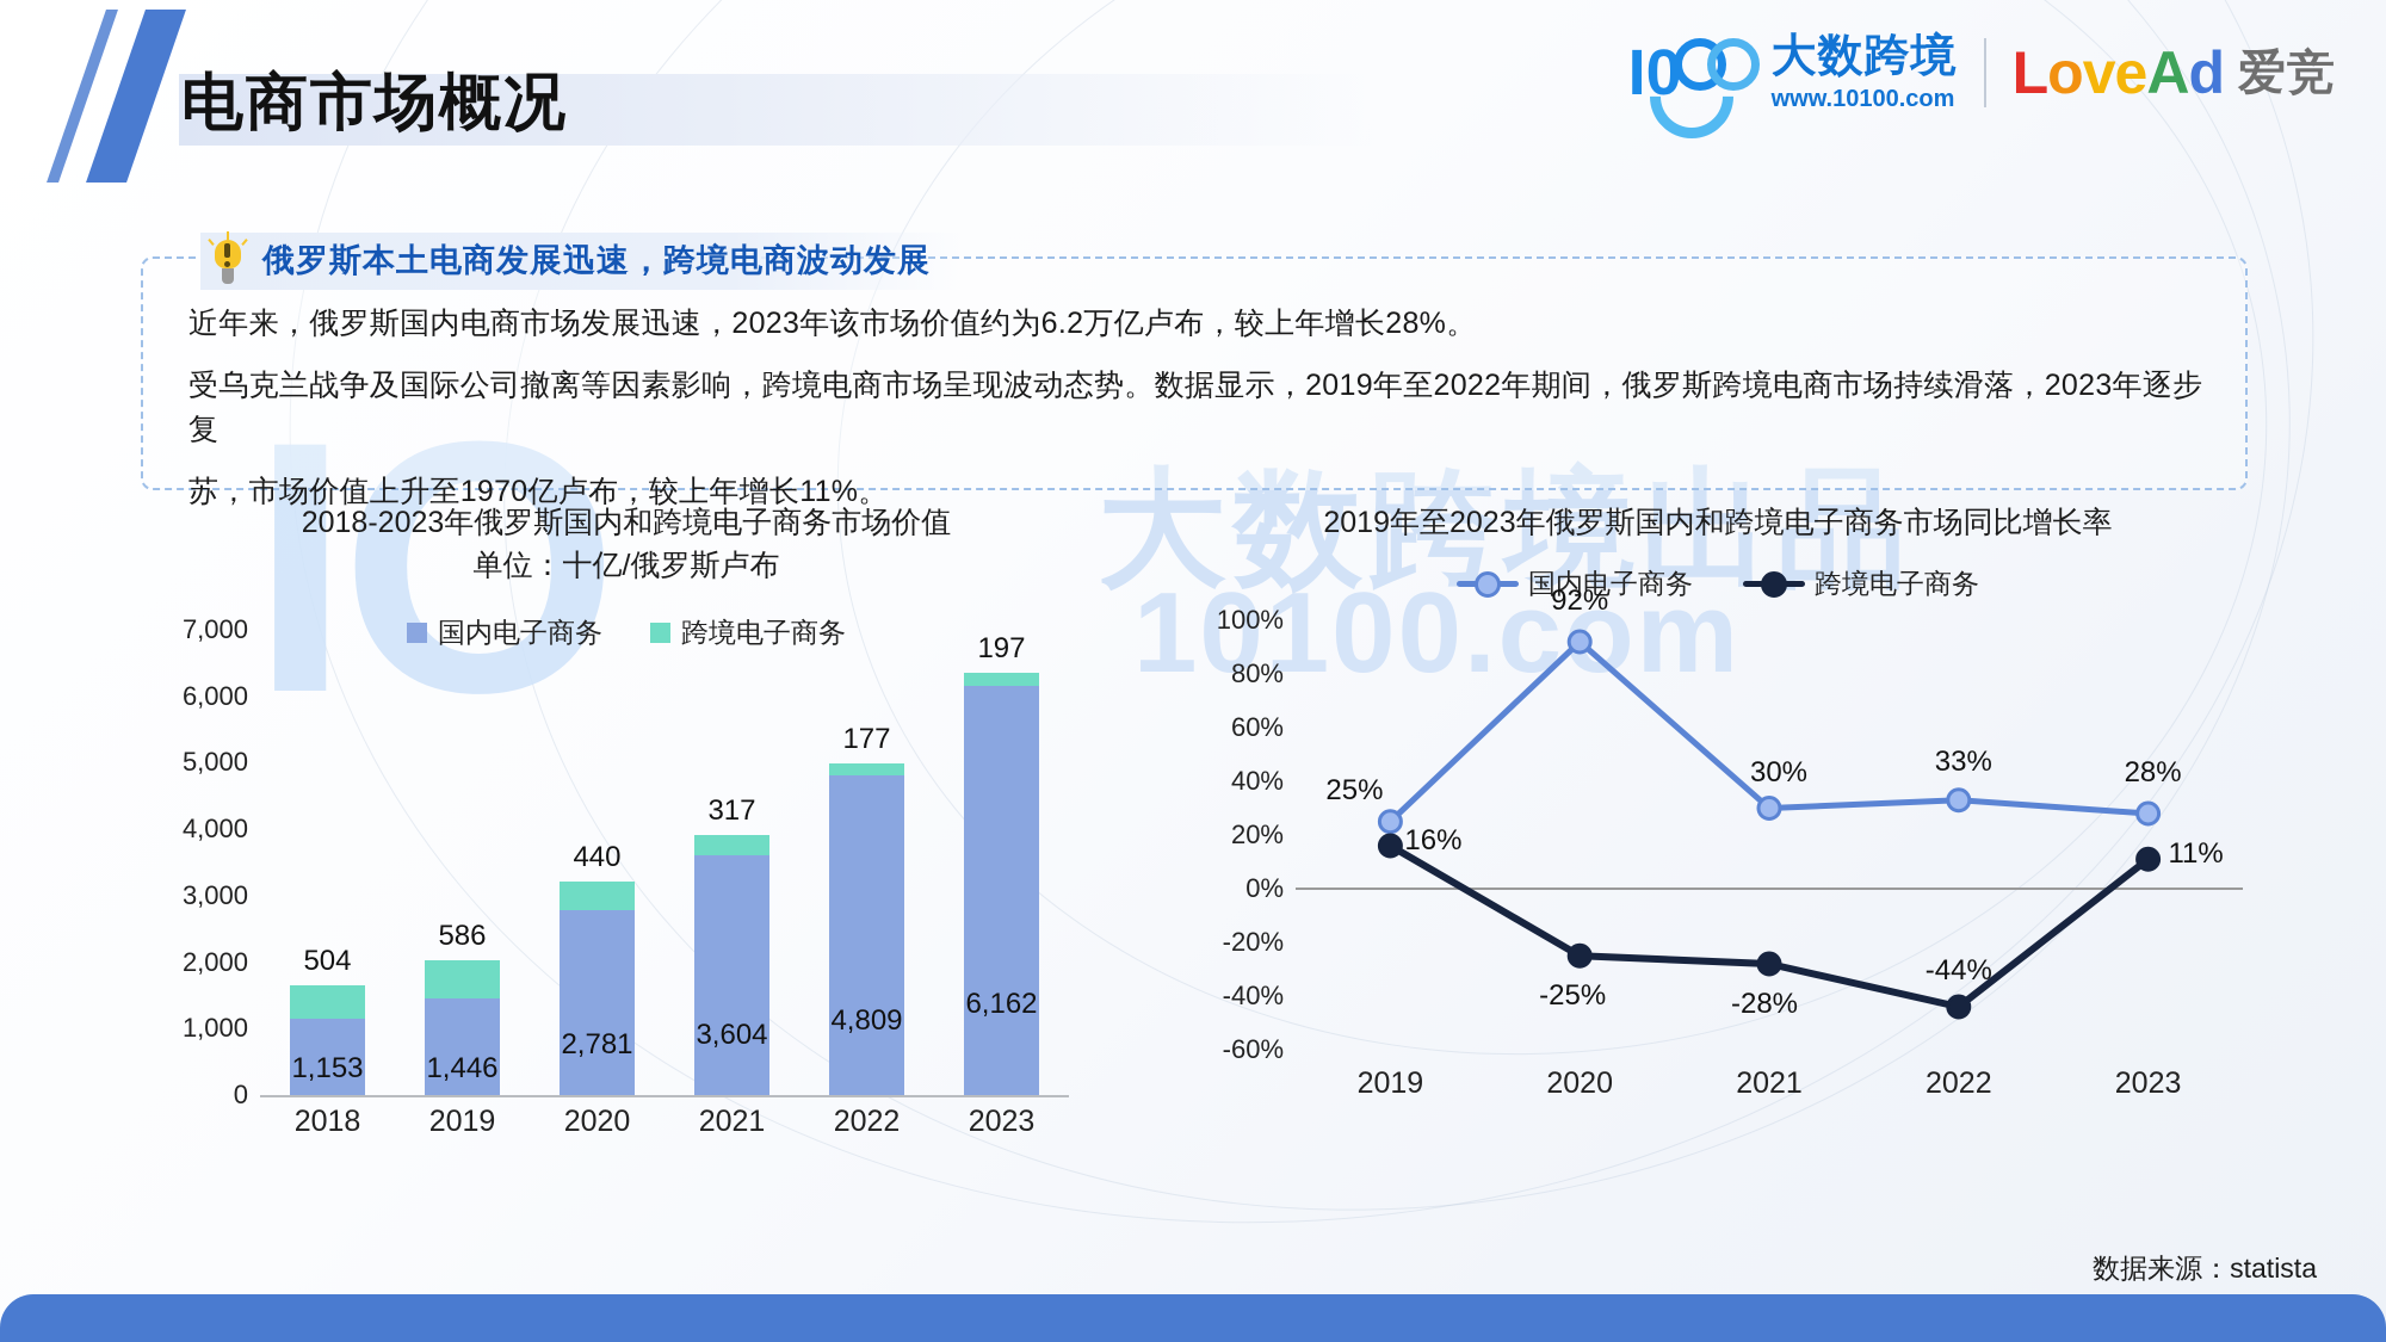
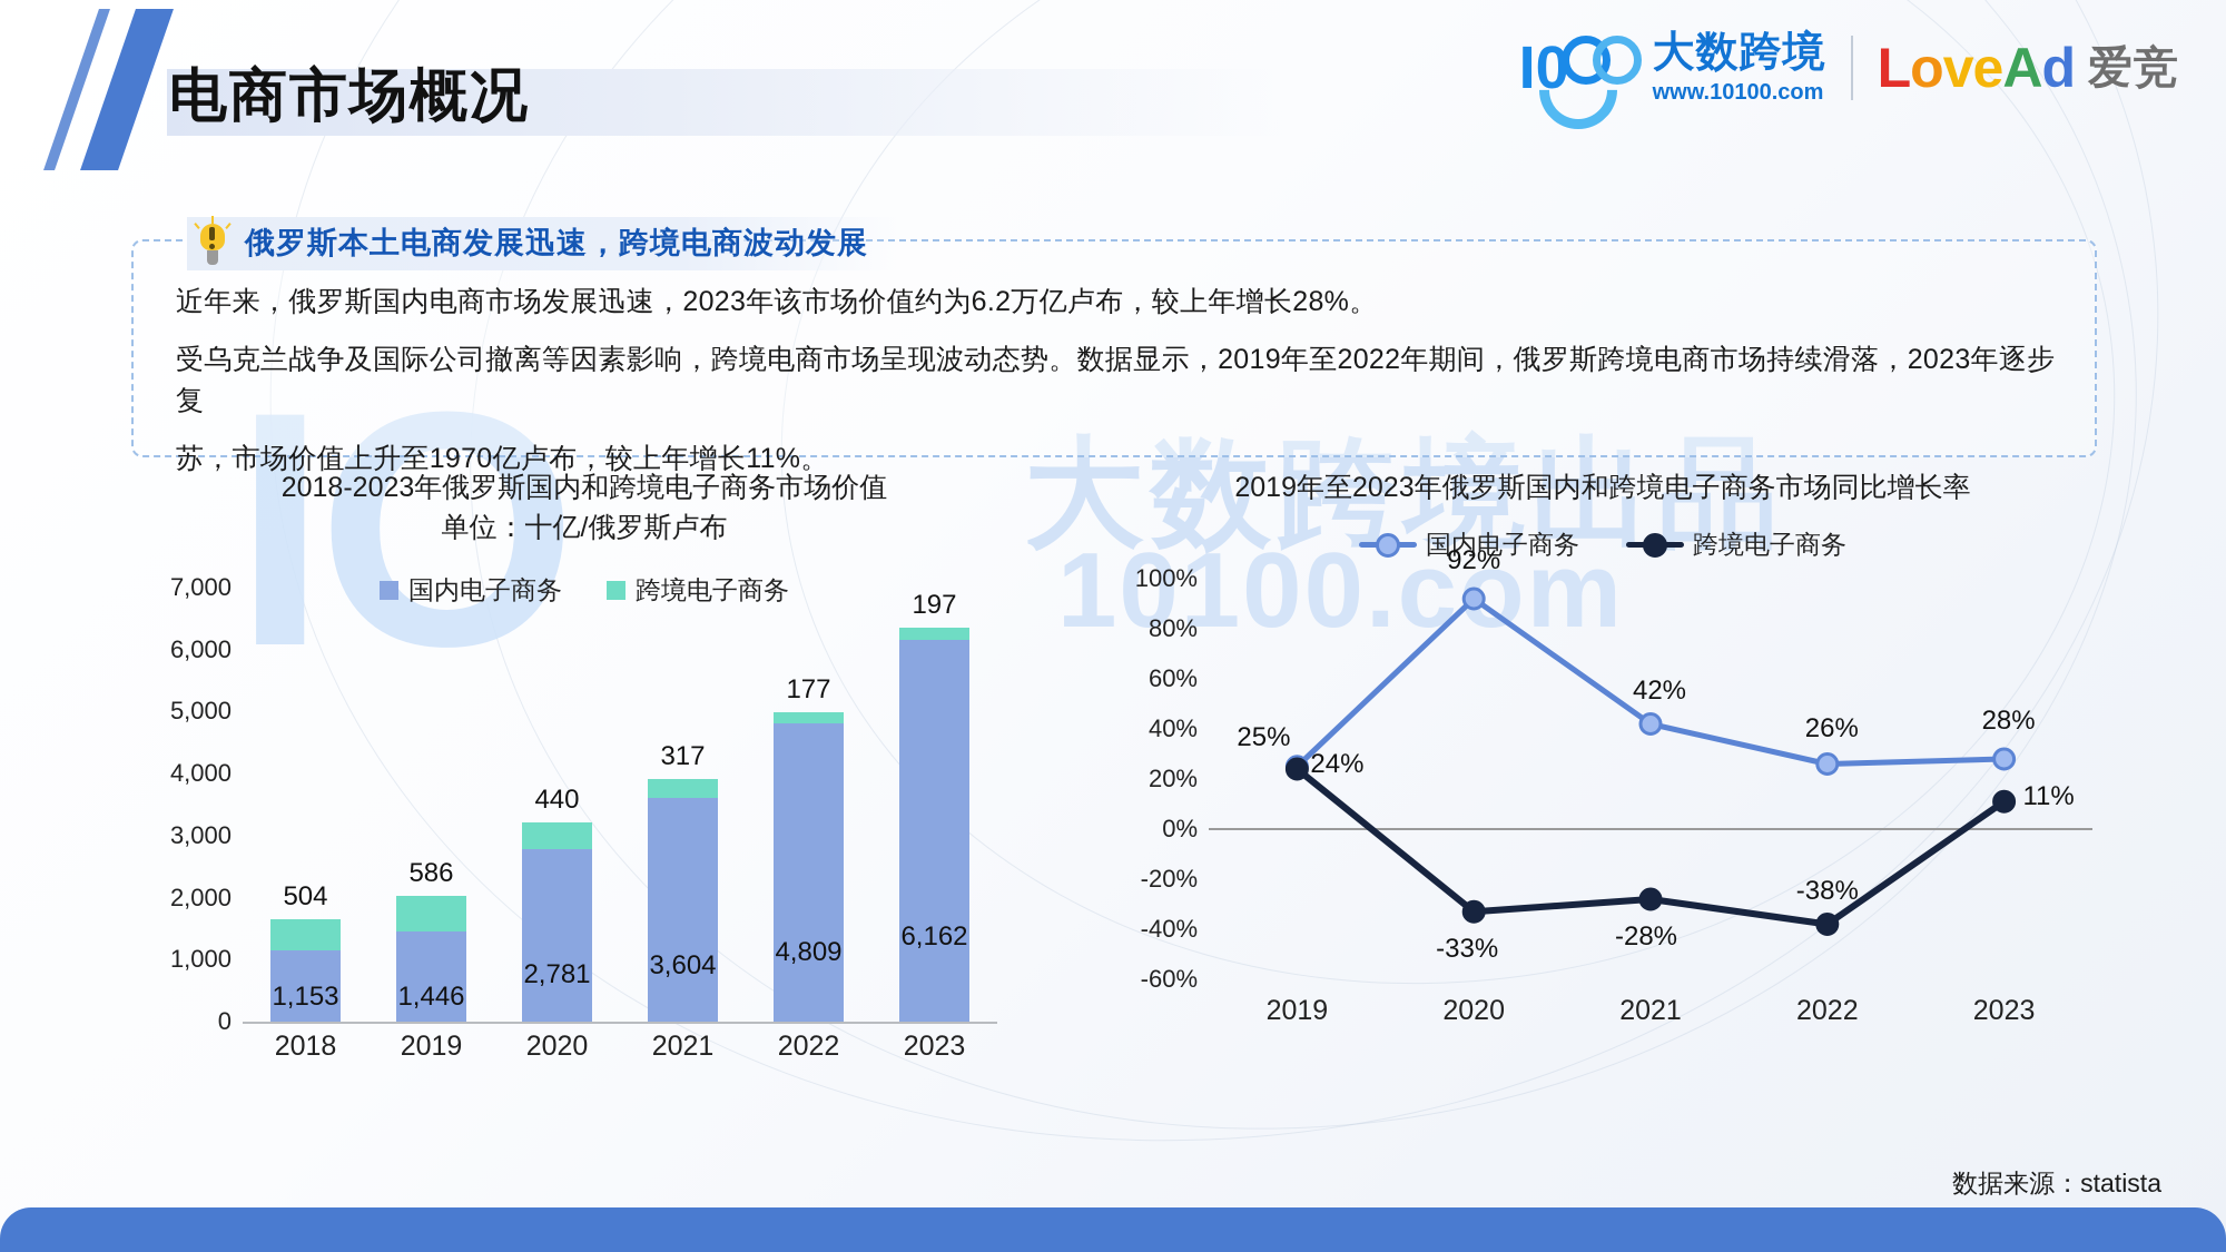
2019年至2023年俄罗斯国内和跨境电子商务市场同比增长率/跨境电子商务/2019: 16% -> 24%
2019年至2023年俄罗斯国内和跨境电子商务市场同比增长率/跨境电子商务/2020: -25% -> -33%
2019年至2023年俄罗斯国内和跨境电子商务市场同比增长率/国内电子商务/2021: 30% -> 42%
2019年至2023年俄罗斯国内和跨境电子商务市场同比增长率/国内电子商务/2022: 33% -> 26%
2019年至2023年俄罗斯国内和跨境电子商务市场同比增长率/跨境电子商务/2022: -44% -> -38%
